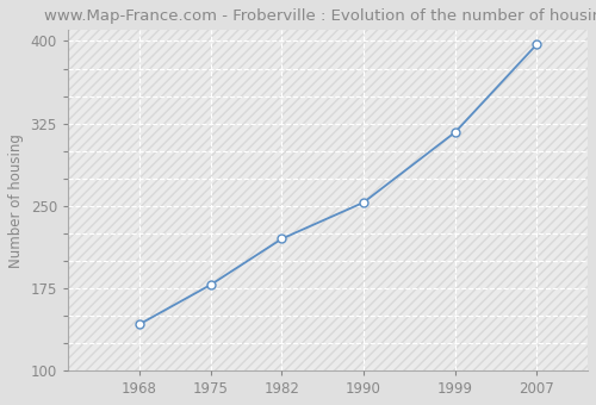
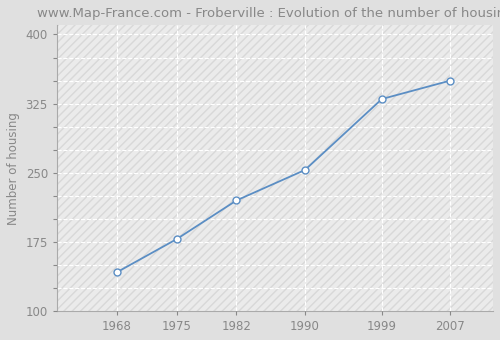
1999: 317 -> 330
2007: 397 -> 350
